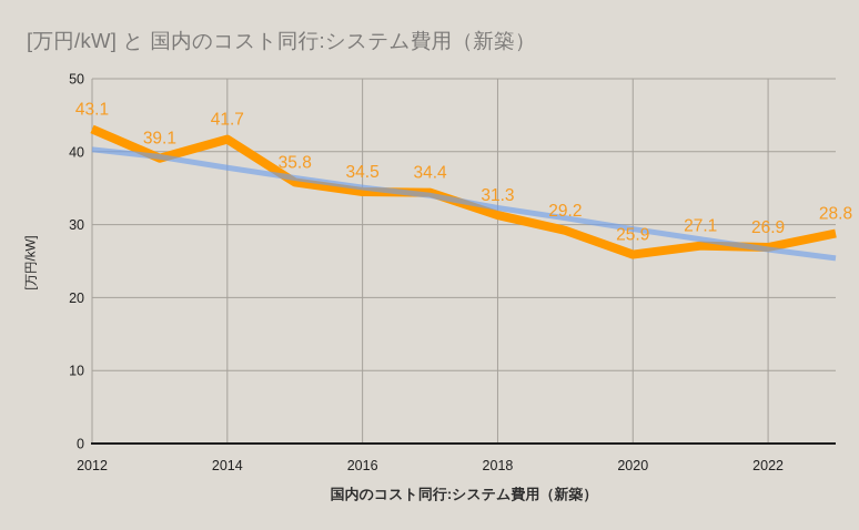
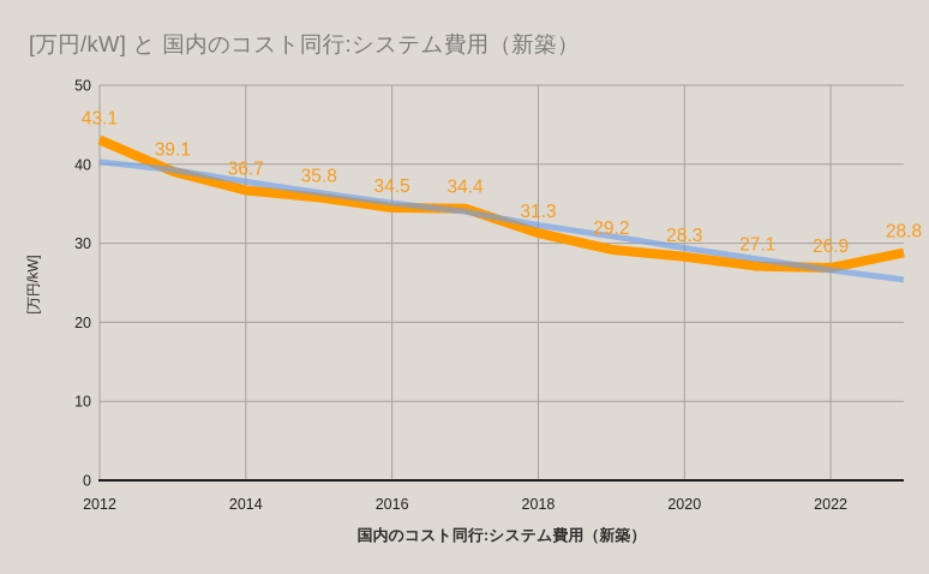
国内のコスト同行:システム費用（新築）/2014: 41.7 -> 36.7
国内のコスト同行:システム費用（新築）/2020: 25.9 -> 28.3
